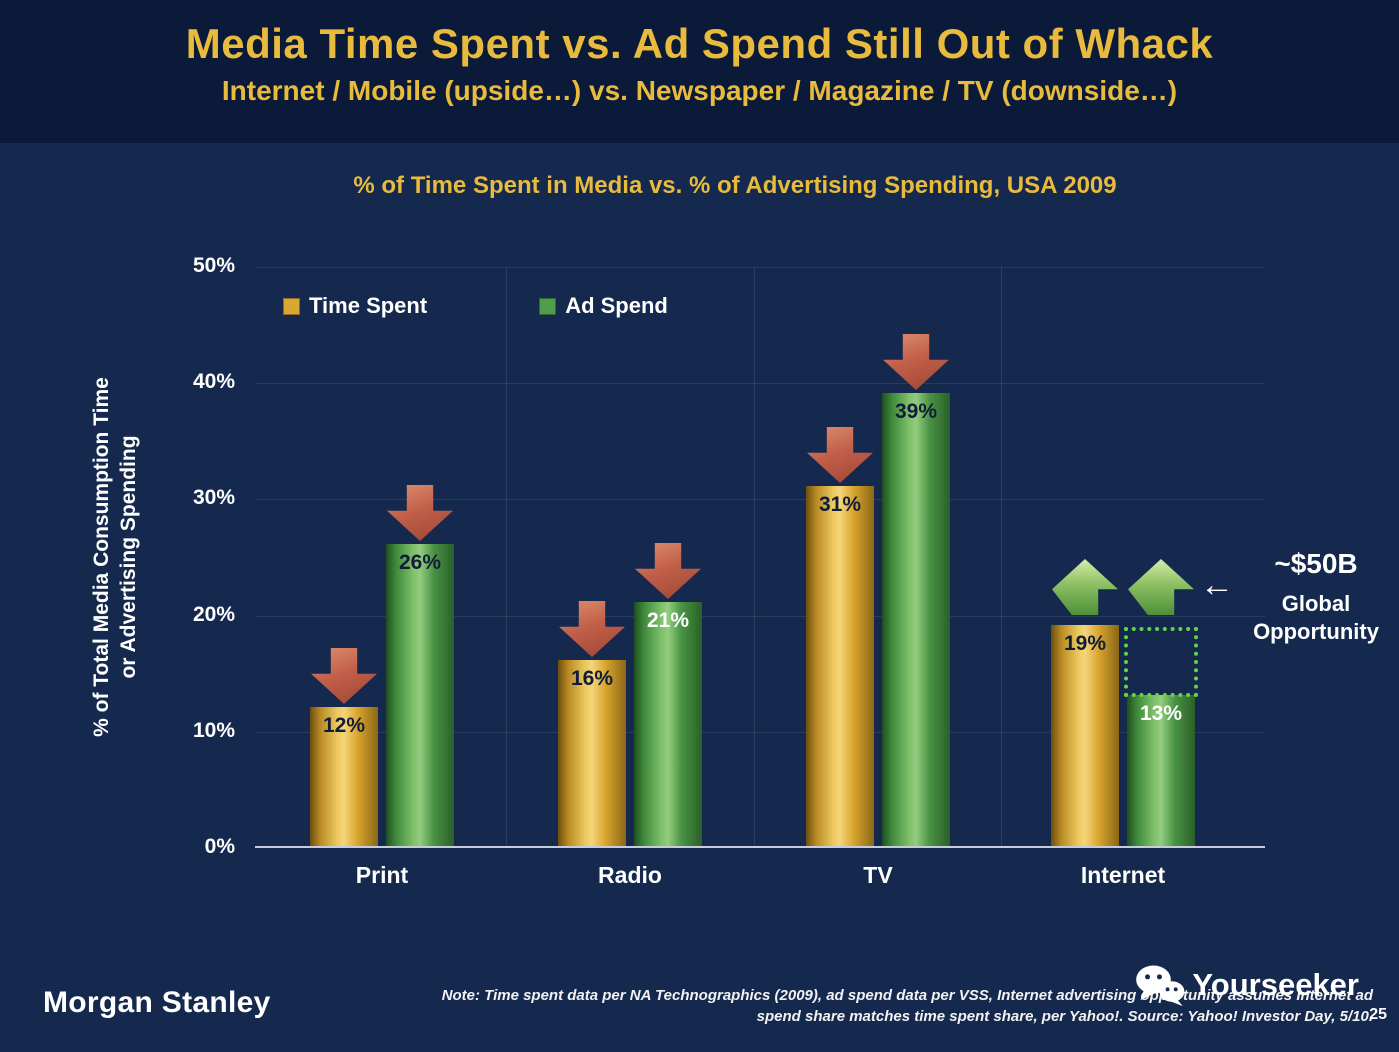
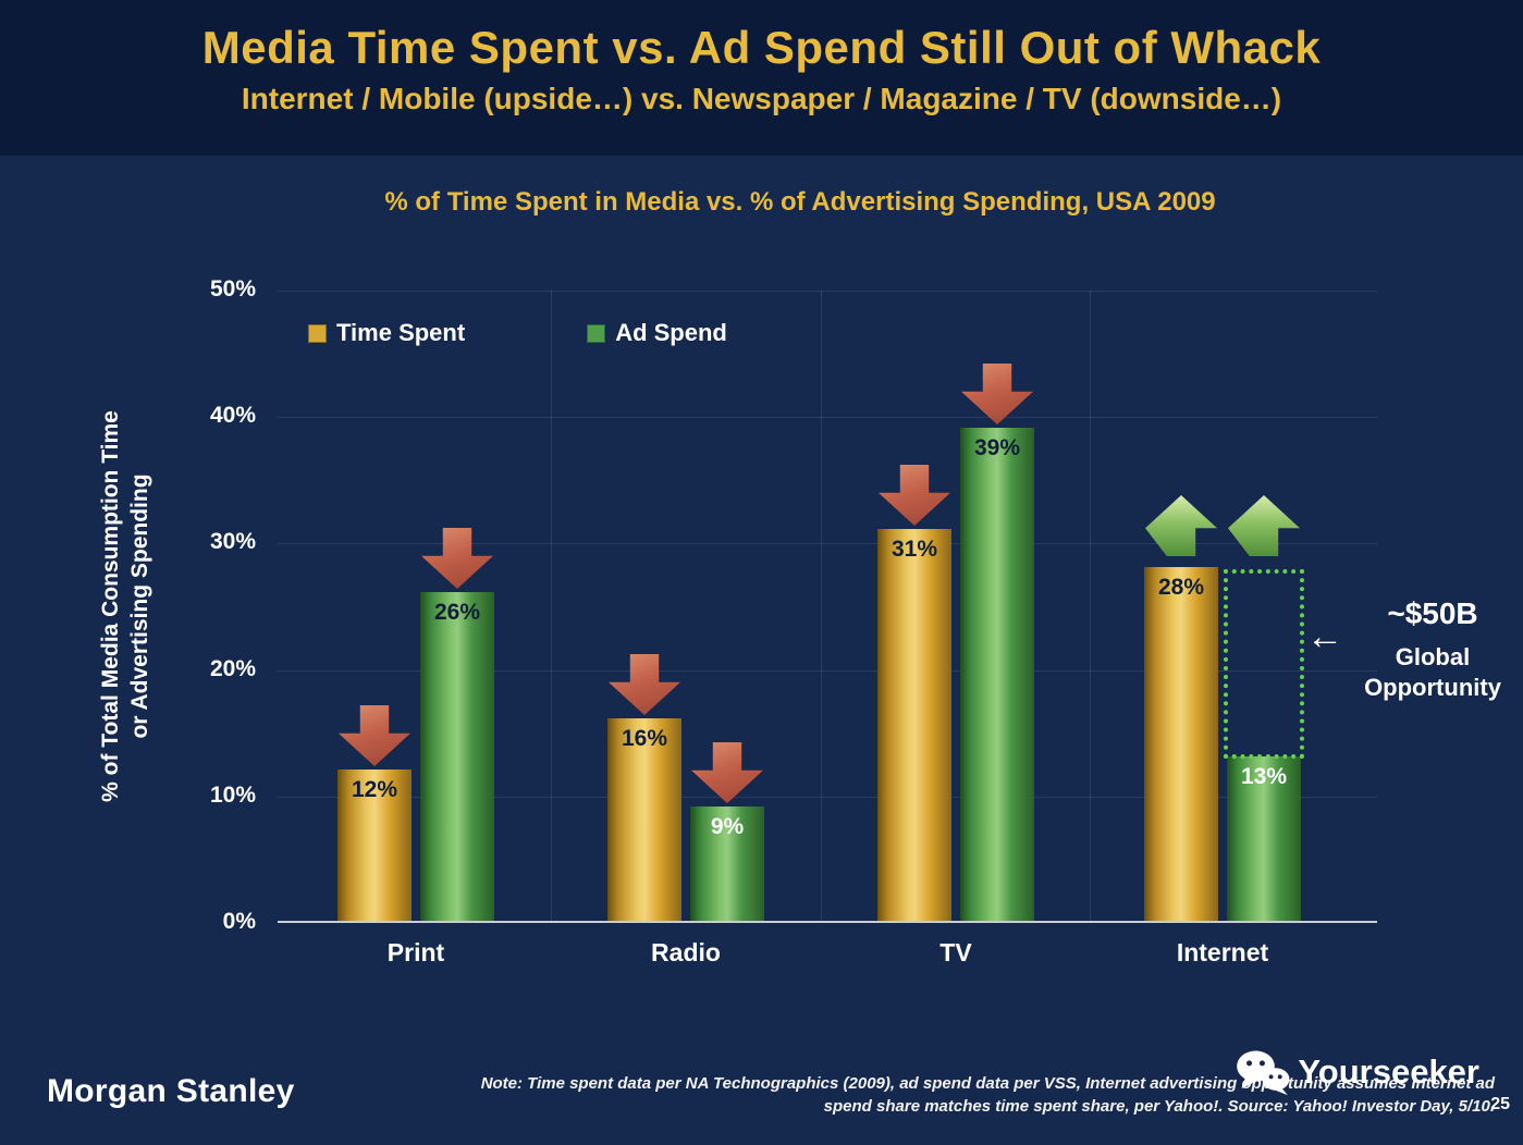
Ad Spend/Radio: 21% -> 9%
Time Spent/Internet: 19% -> 28%
